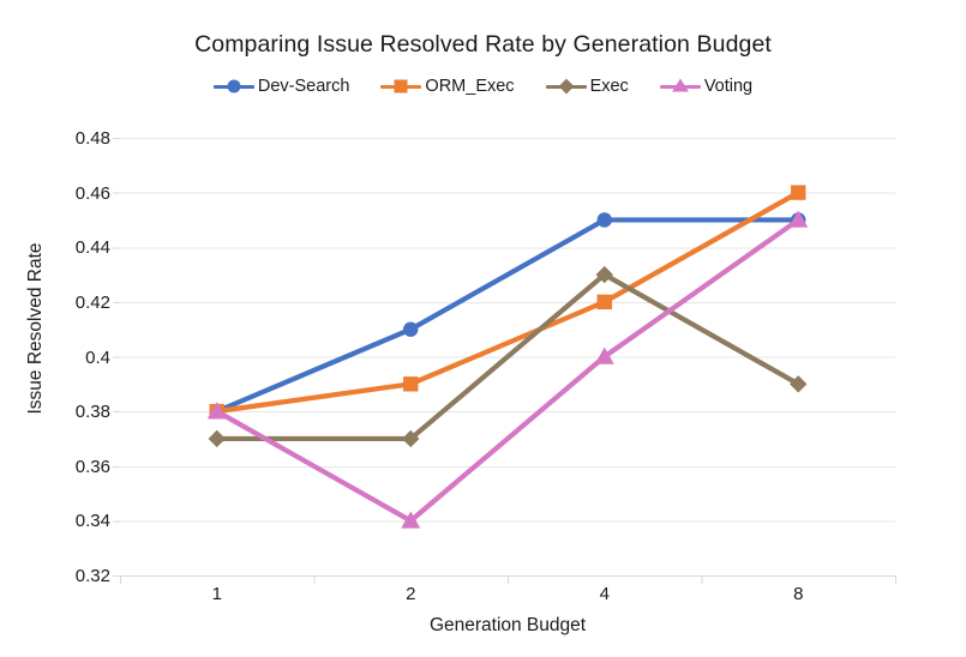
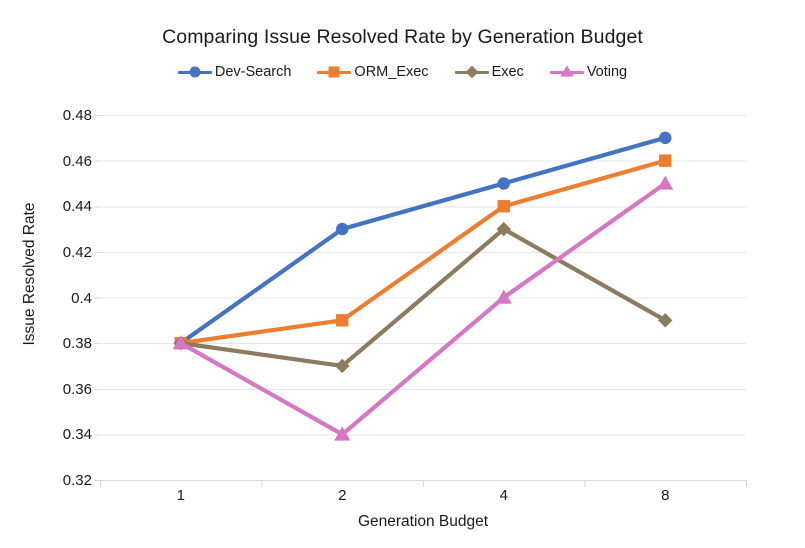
Exec/1: 0.37 -> 0.38
Dev-Search/2: 0.41 -> 0.43
ORM_Exec/4: 0.42 -> 0.44
Dev-Search/8: 0.45 -> 0.47
